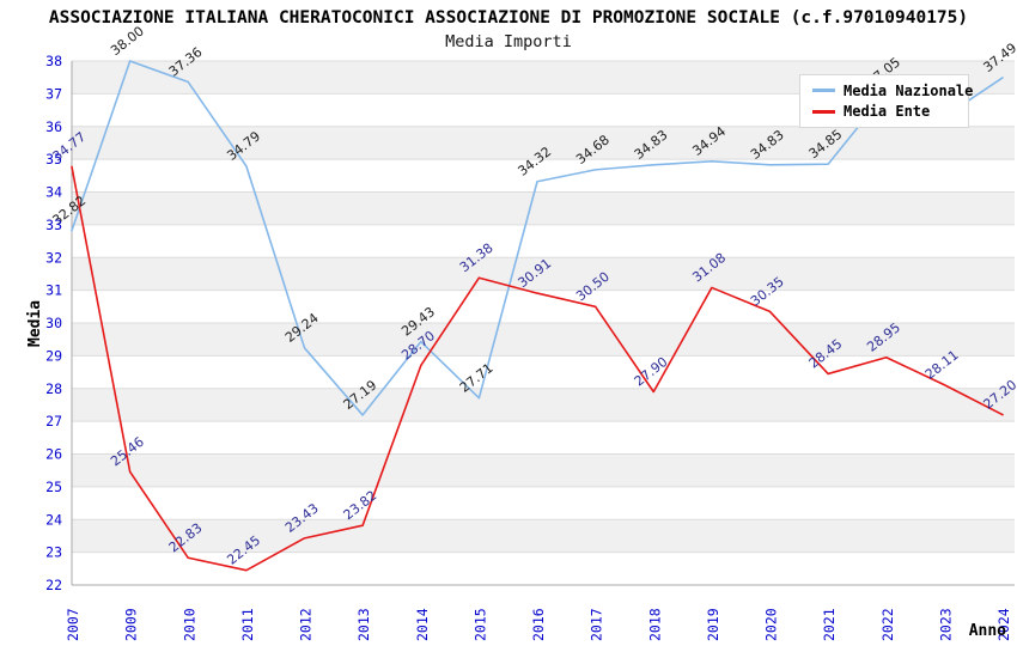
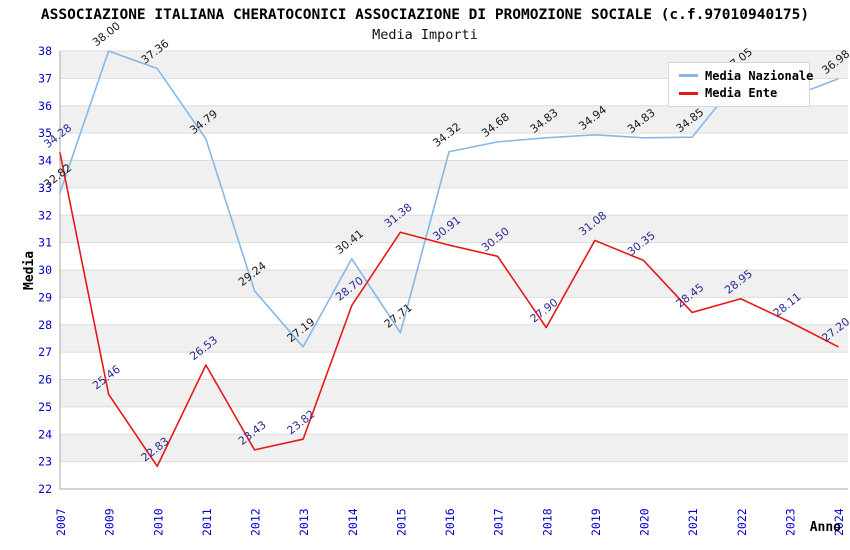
Media Ente/2007: 34.77 -> 34.28
Media Ente/2011: 22.45 -> 26.53
Media Nazionale/2014: 29.43 -> 30.41
Media Nazionale/2024: 37.49 -> 36.98
